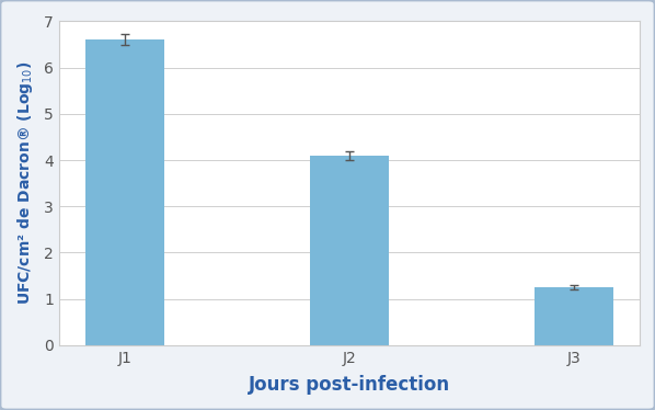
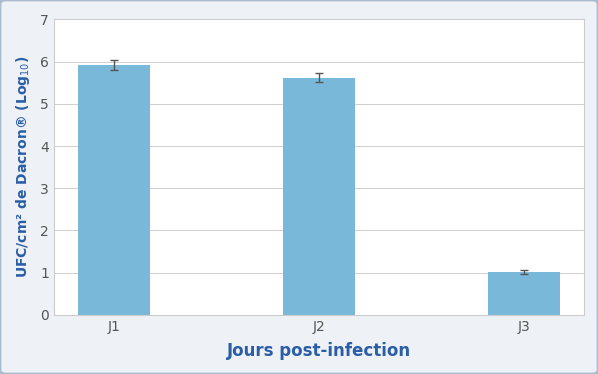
J1: 6.60 -> 5.92
J2: 4.10 -> 5.62
J3: 1.25 -> 1.02
